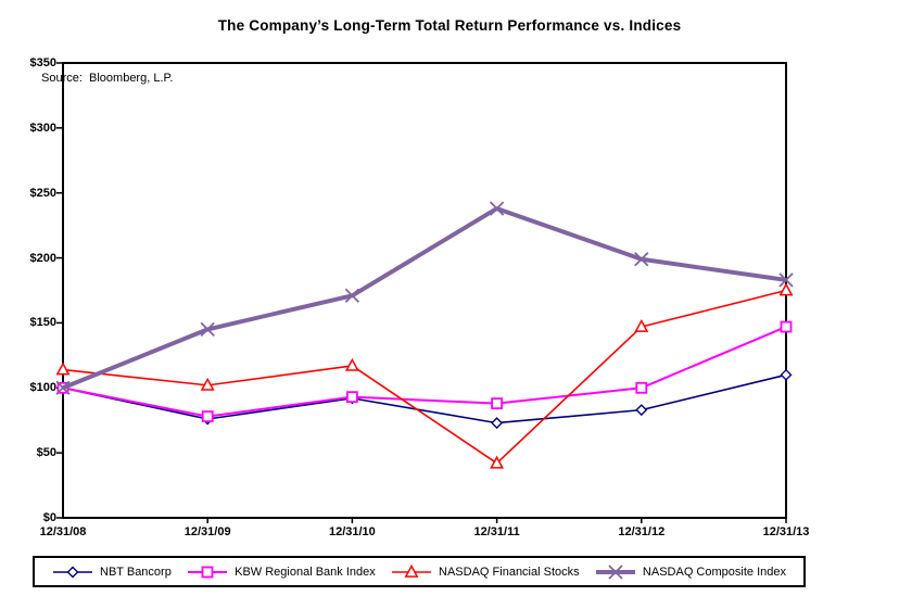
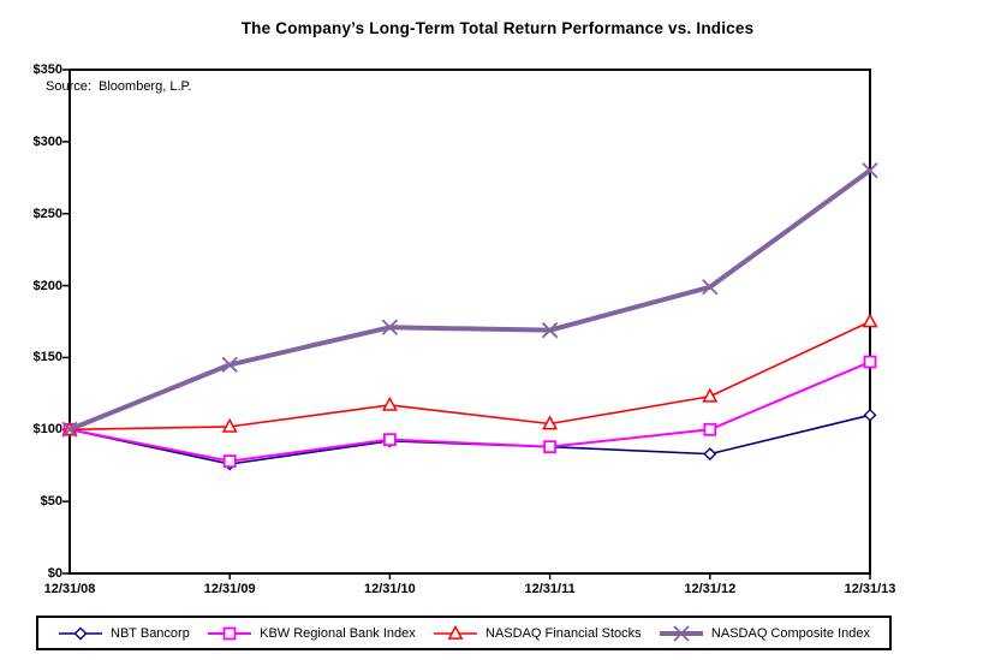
NASDAQ Financial Stocks/12/31/08: $114 -> $100
NBT Bancorp/12/31/11: $73 -> $88
NASDAQ Financial Stocks/12/31/11: $42 -> $104
NASDAQ Composite Index/12/31/11: $238 -> $169
NASDAQ Financial Stocks/12/31/12: $147 -> $123
NASDAQ Composite Index/12/31/13: $183 -> $280
